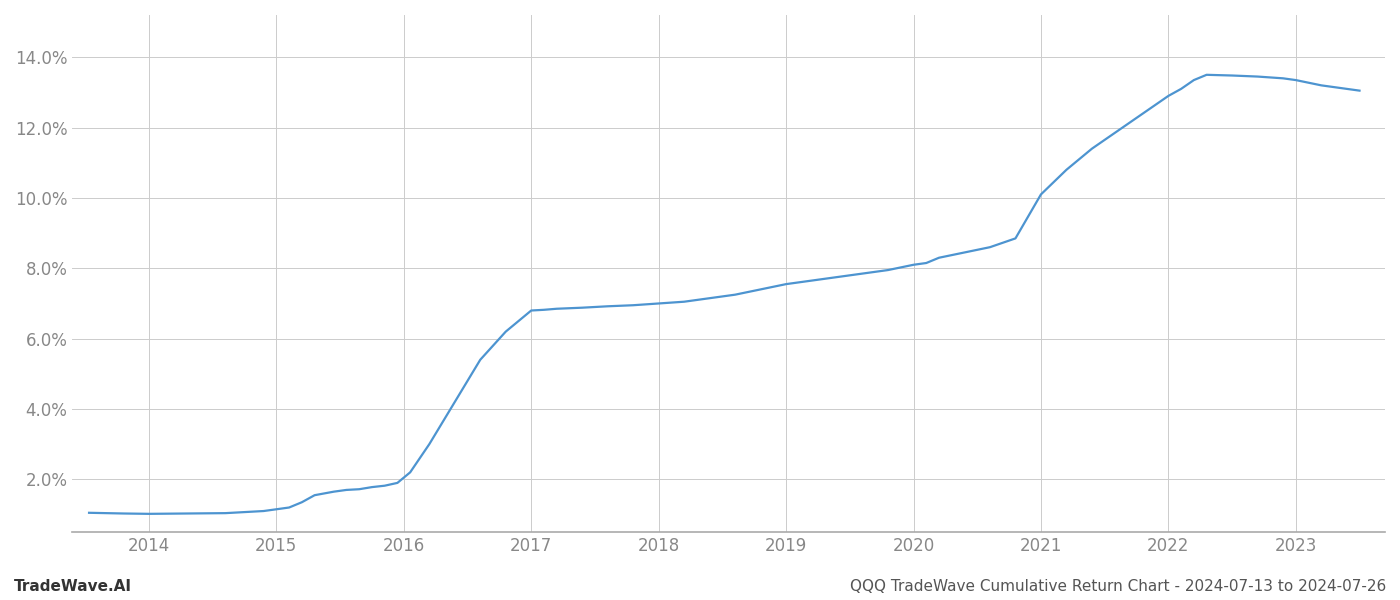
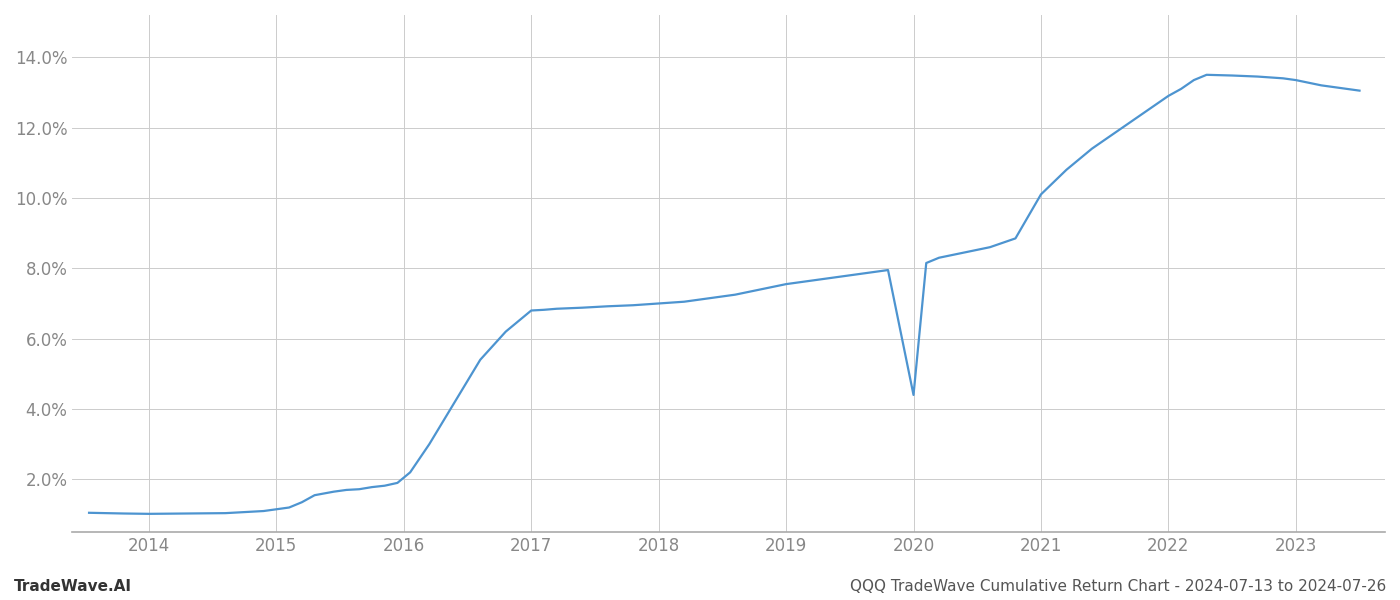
2020: 8.10% -> 4.40%
